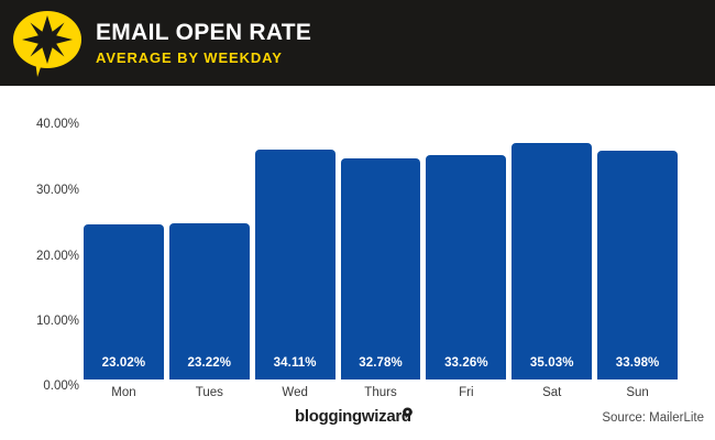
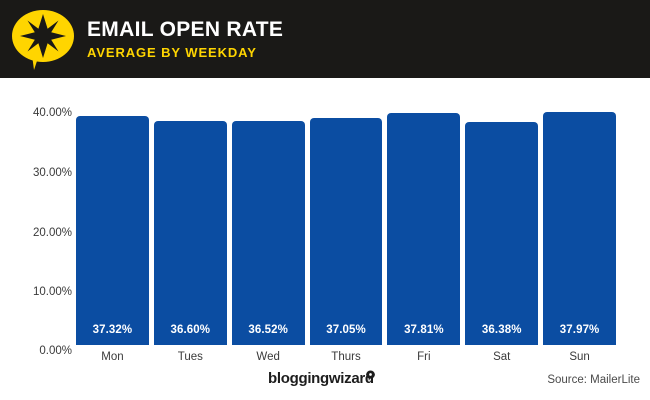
Mon: 23.02% -> 37.32%
Tues: 23.22% -> 36.60%
Wed: 34.11% -> 36.52%
Thurs: 32.78% -> 37.05%
Fri: 33.26% -> 37.81%
Sat: 35.03% -> 36.38%
Sun: 33.98% -> 37.97%
